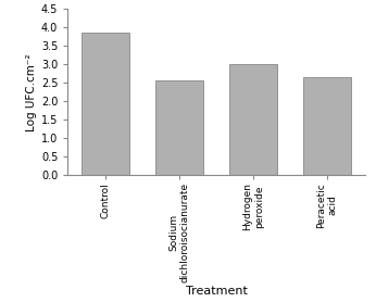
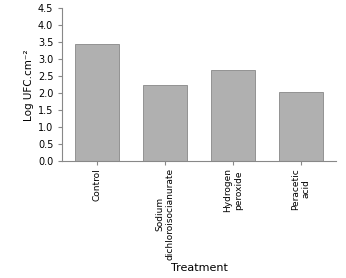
Control: 3.85 -> 3.45
Sodium dichloroisocianurate: 2.58 -> 2.25
Hydrogen peroxide: 3.00 -> 2.70
Peracetic acid: 2.65 -> 2.05
